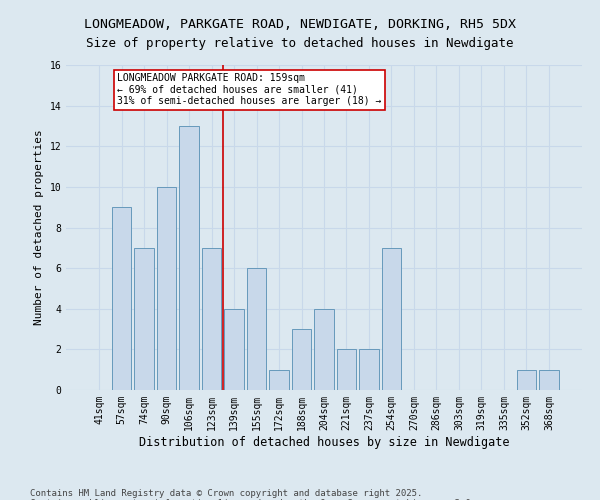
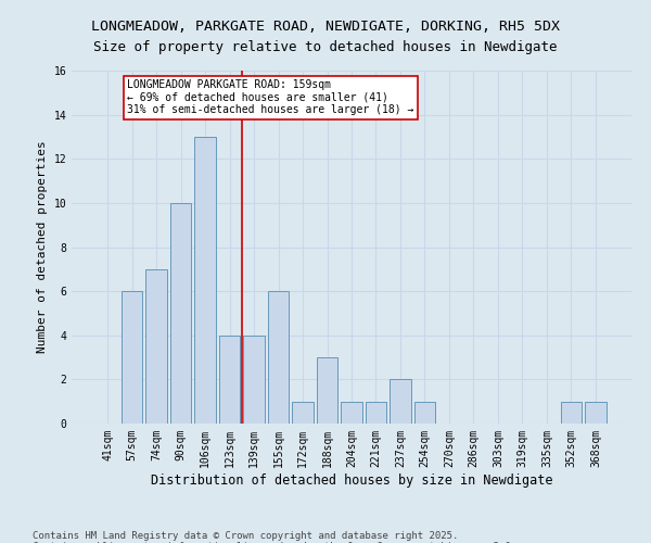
57sqm: 9 -> 6
123sqm: 7 -> 4
204sqm: 4 -> 1
221sqm: 2 -> 1
254sqm: 7 -> 1
